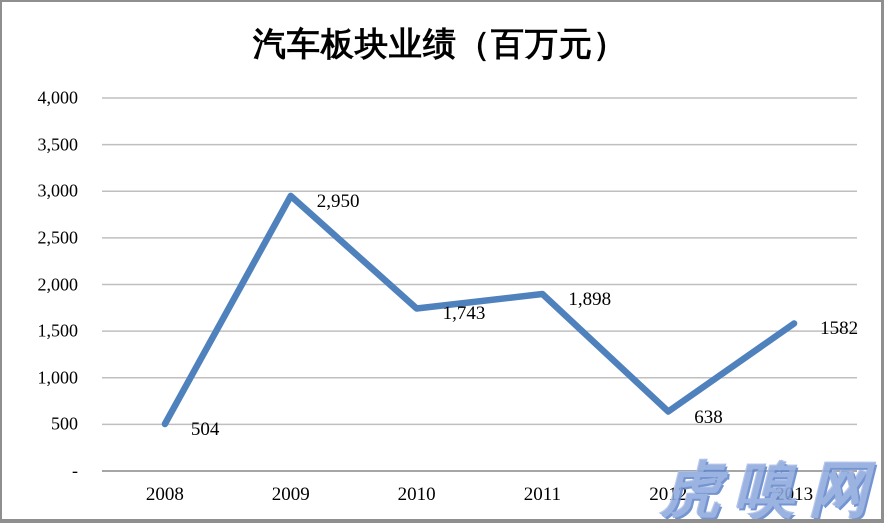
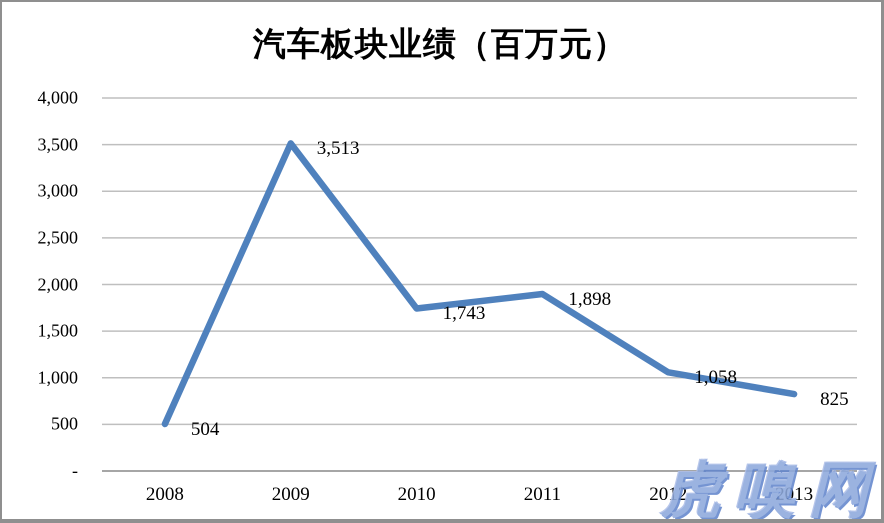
2009: 2,950 -> 3,513
2012: 638 -> 1,058
2013: 1582 -> 825
